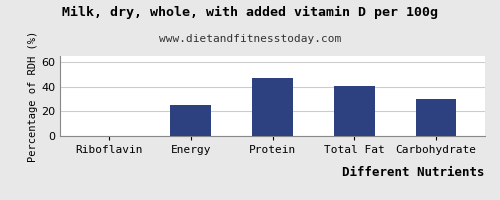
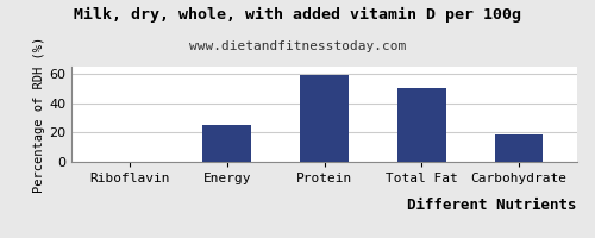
Protein: 47 -> 59
Total Fat: 41 -> 50
Carbohydrate: 30 -> 19
